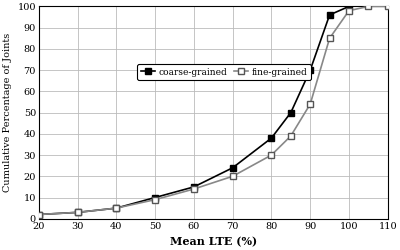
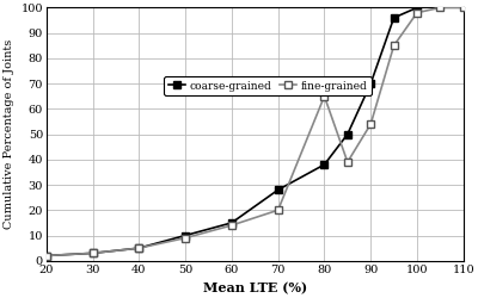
coarse-grained/70: 24 -> 28
fine-grained/80: 30 -> 65
